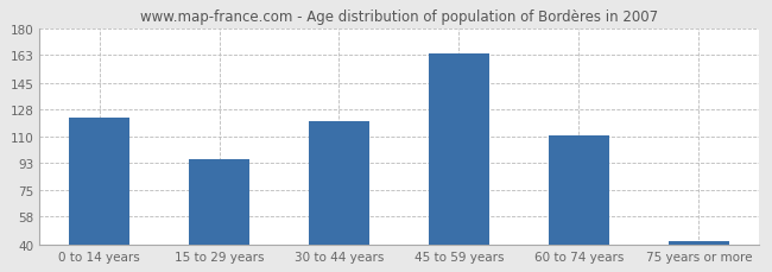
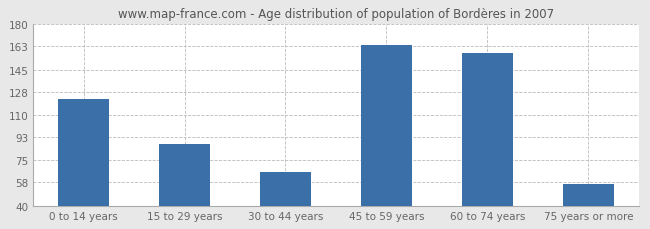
15 to 29 years: 95 -> 88
30 to 44 years: 120 -> 66
60 to 74 years: 111 -> 158
75 years or more: 42 -> 57
